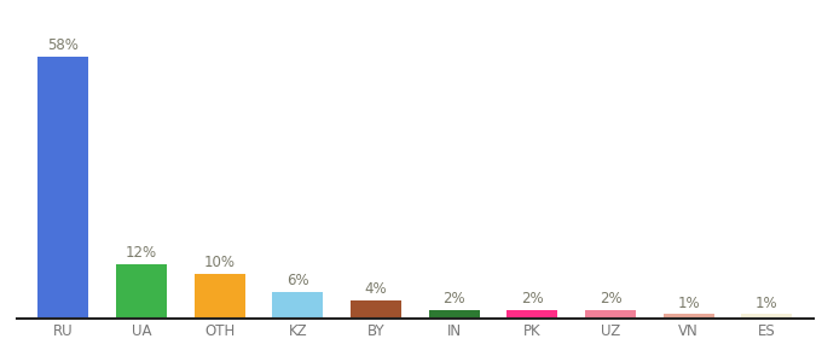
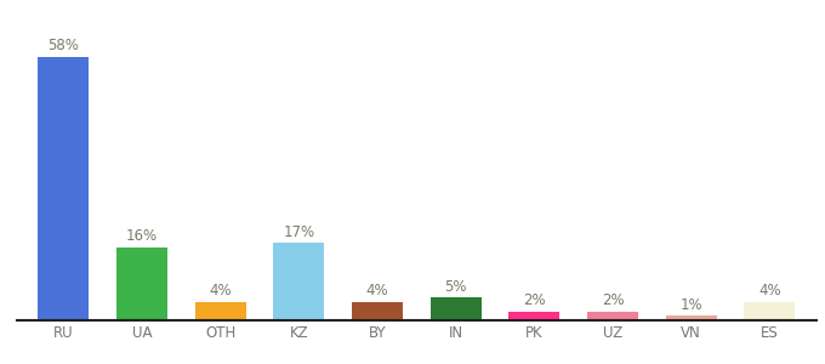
UA: 12% -> 16%
OTH: 10% -> 4%
KZ: 6% -> 17%
IN: 2% -> 5%
ES: 1% -> 4%
